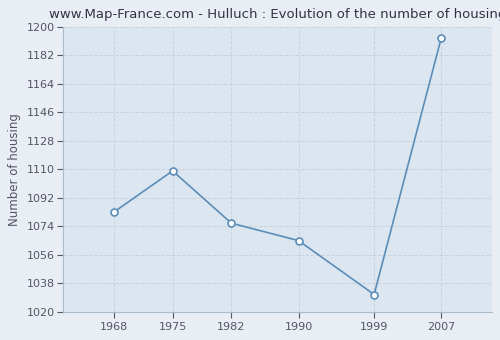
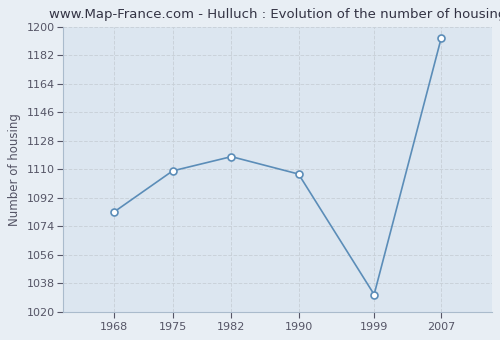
1982: 1076 -> 1118
1990: 1065 -> 1107
